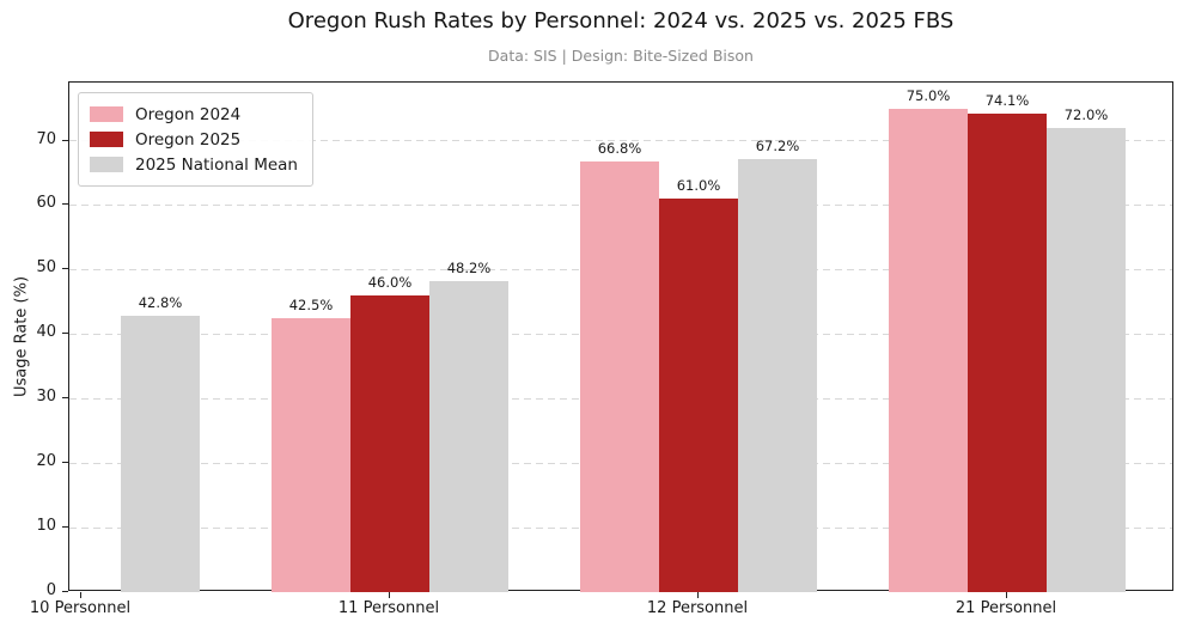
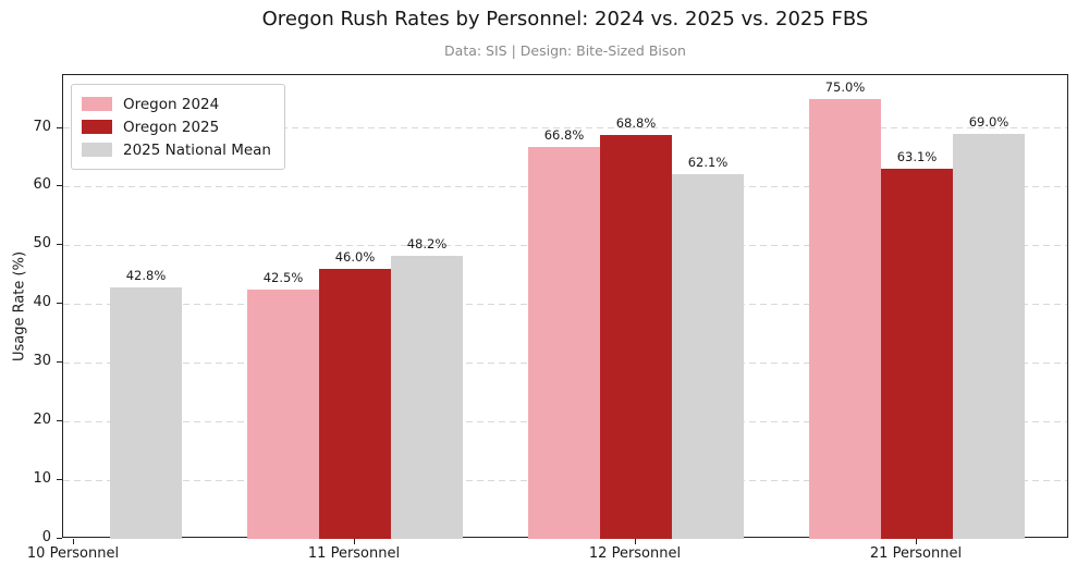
Oregon 2025/12 Personnel: 61.0% -> 68.8%
2025 National Mean/12 Personnel: 67.2% -> 62.1%
Oregon 2025/21 Personnel: 74.1% -> 63.1%
2025 National Mean/21 Personnel: 72.0% -> 69.0%
